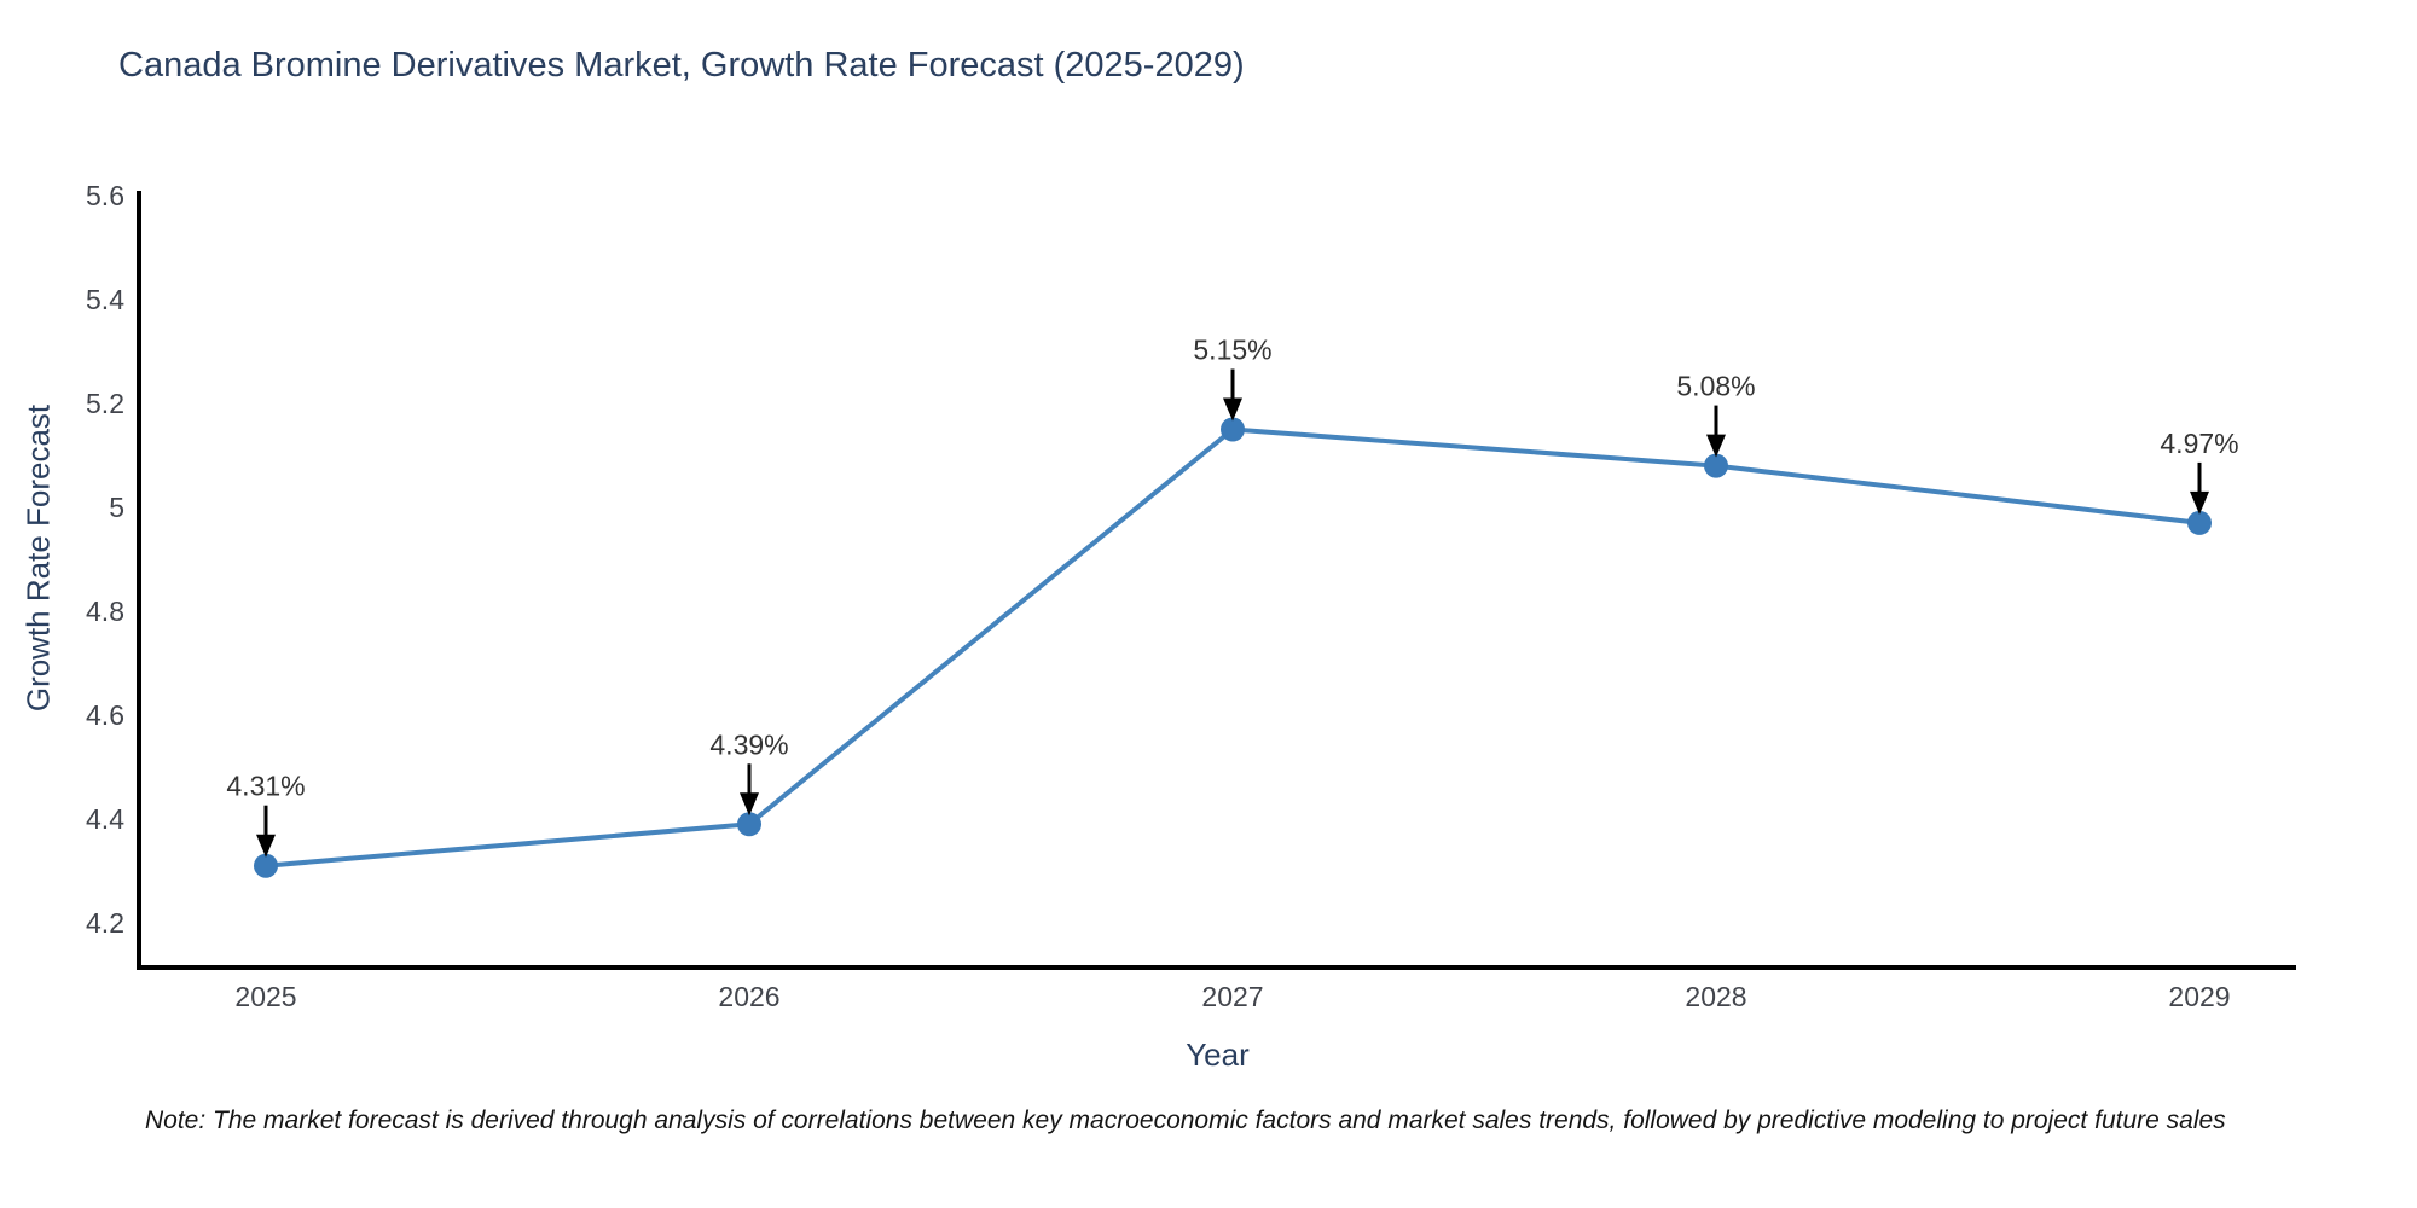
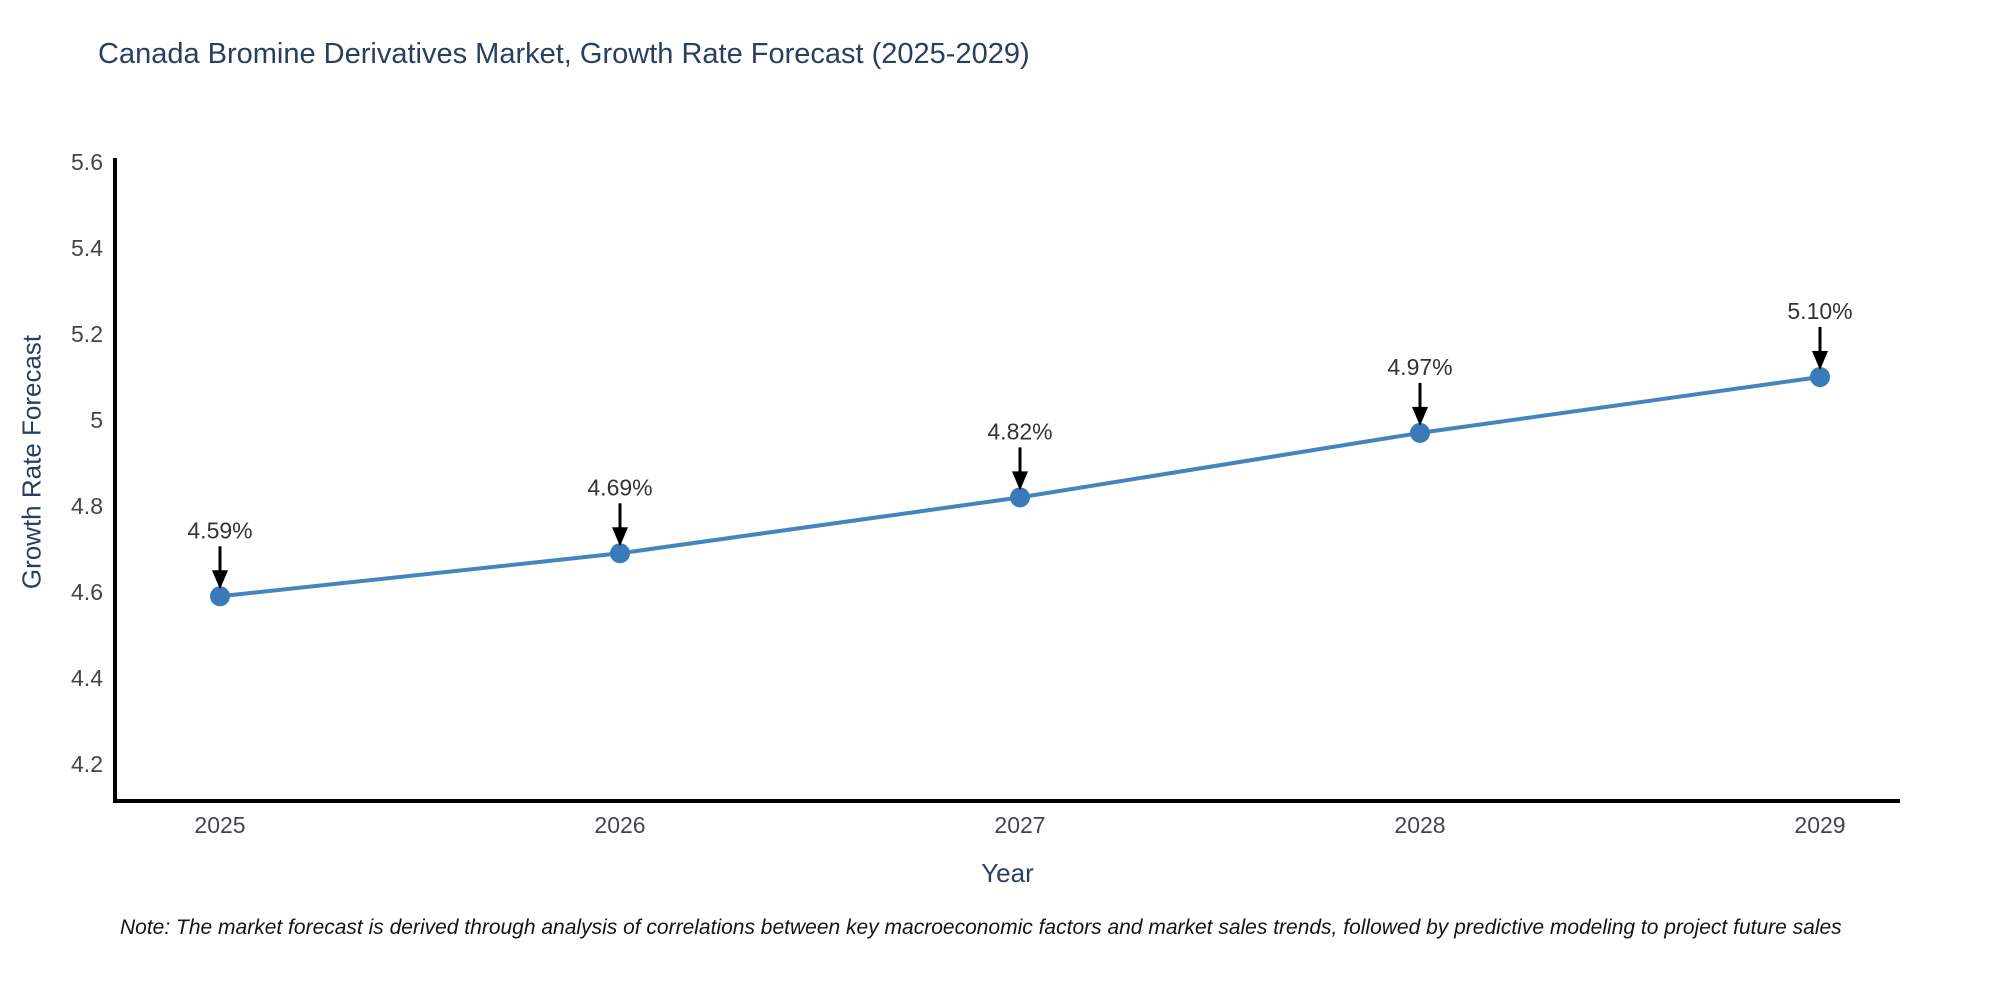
2025: 4.31% -> 4.59%
2026: 4.39% -> 4.69%
2027: 5.15% -> 4.82%
2028: 5.08% -> 4.97%
2029: 4.97% -> 5.10%
